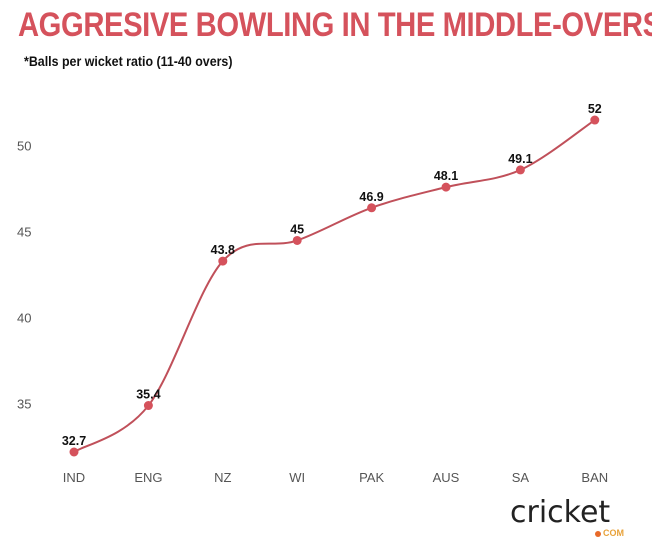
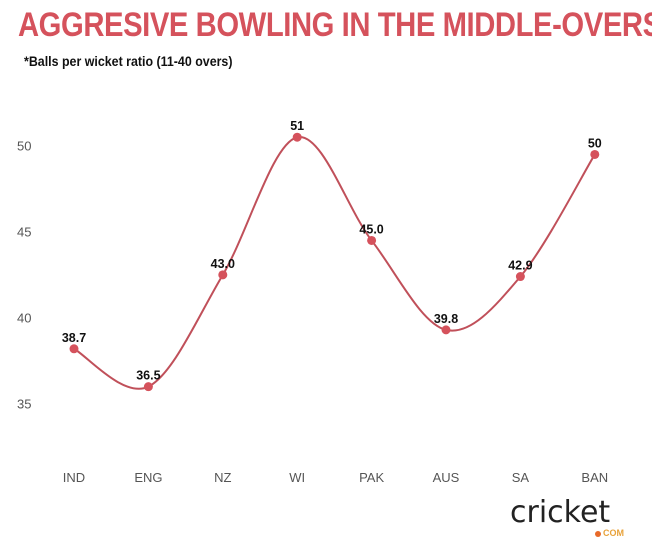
IND: 32.7 -> 38.7
ENG: 35.4 -> 36.5
NZ: 43.8 -> 43.0
WI: 45 -> 51
PAK: 46.9 -> 45.0
AUS: 48.1 -> 39.8
SA: 49.1 -> 42.9
BAN: 52 -> 50
